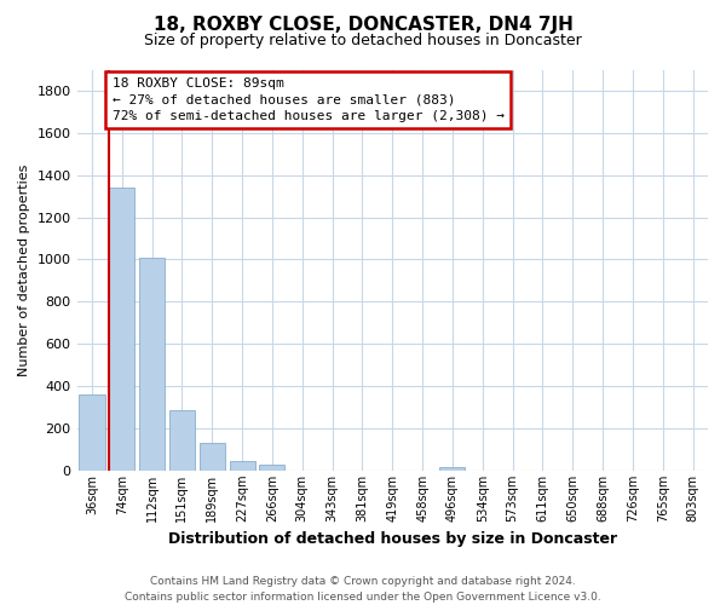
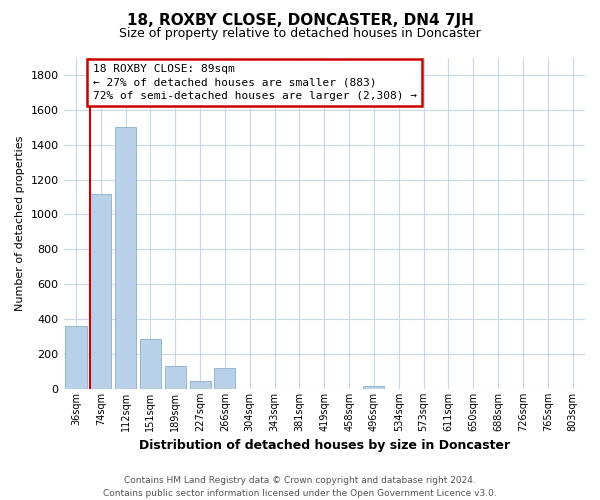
74sqm: 1340 -> 1120
112sqm: 1010 -> 1500
266sqm: 30 -> 120
